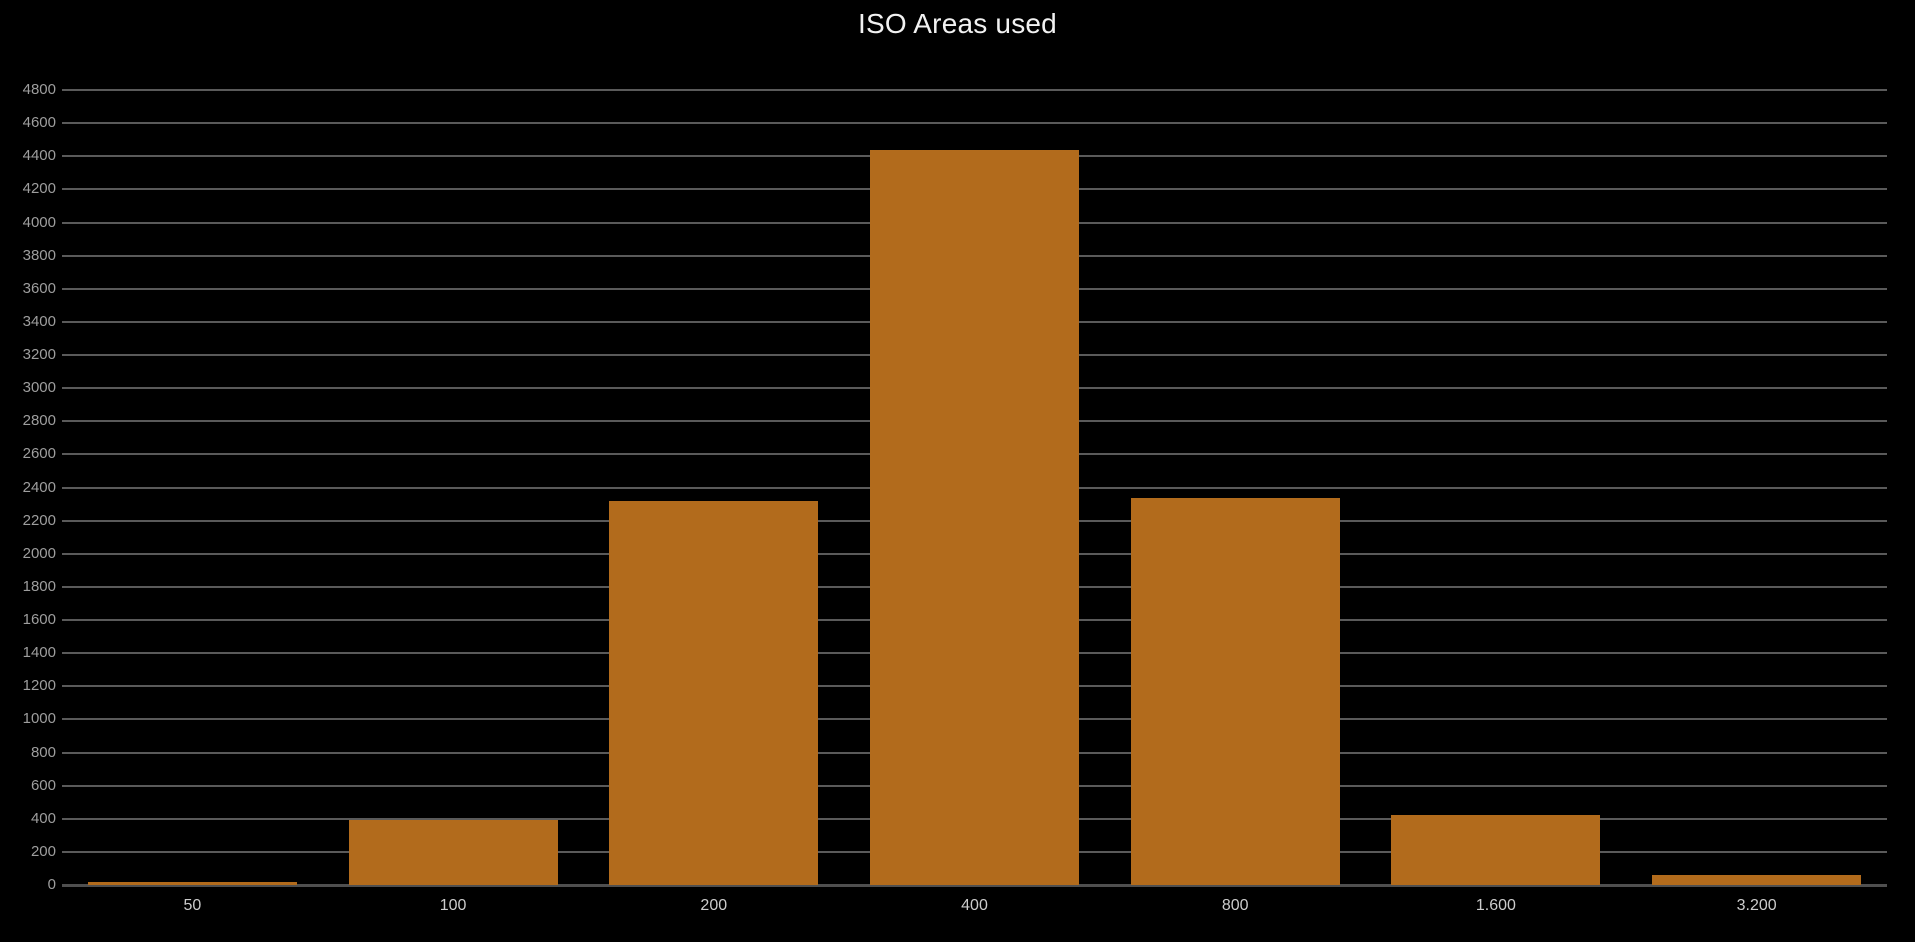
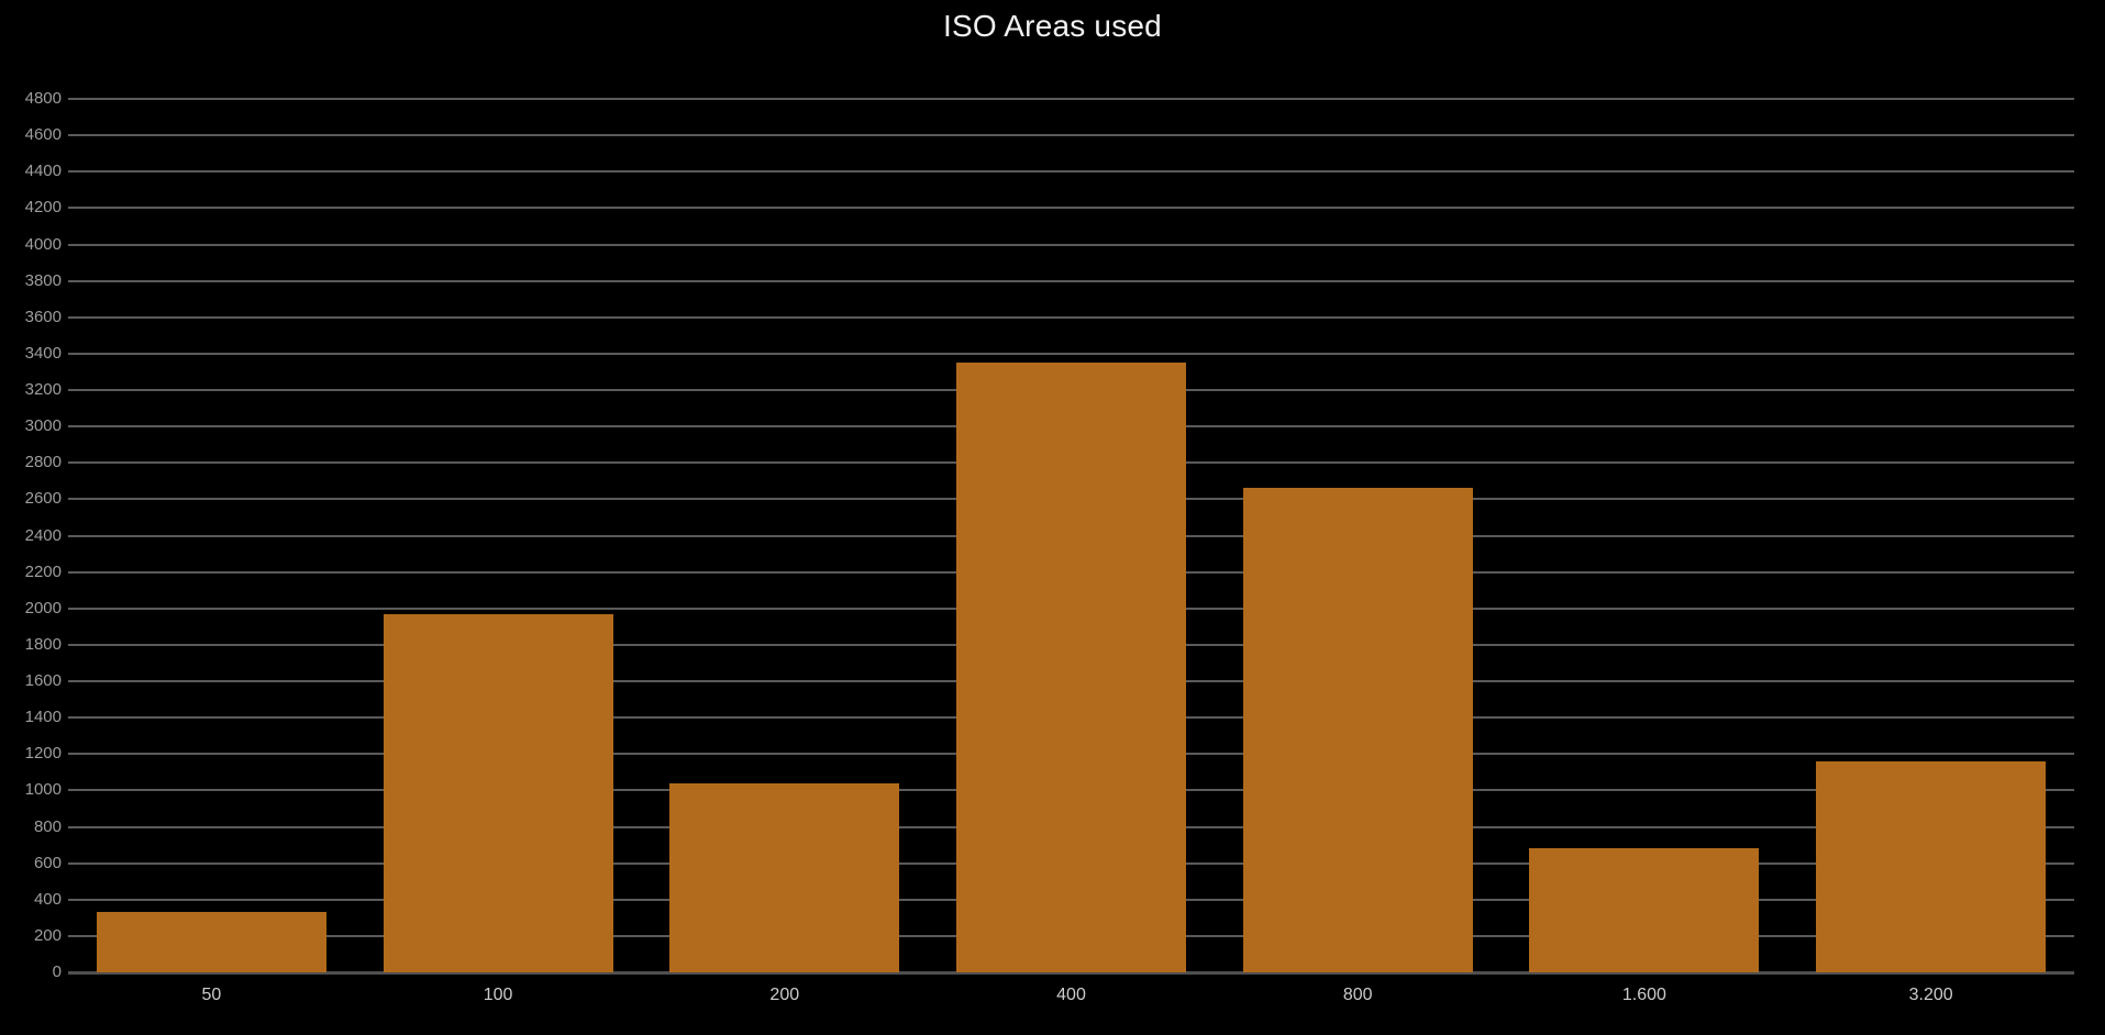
50: 20 -> 330
100: 390 -> 1970
200: 2320 -> 1040
400: 4440 -> 3350
800: 2340 -> 2660
1.600: 420 -> 680
3.200: 60 -> 1160
